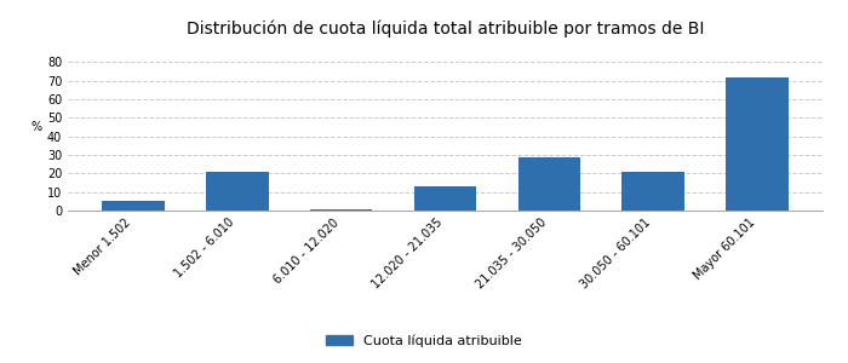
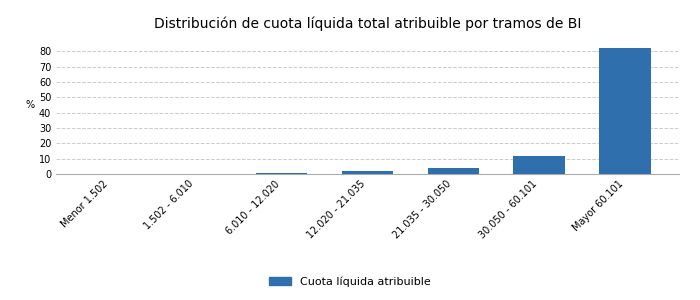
Menor 1.502: 5 -> 0
1.502 - 6.010: 21 -> 0
12.020 - 21.035: 13 -> 2
21.035 - 30.050: 29 -> 4
30.050 - 60.101: 21 -> 12
Mayor 60.101: 72 -> 82
